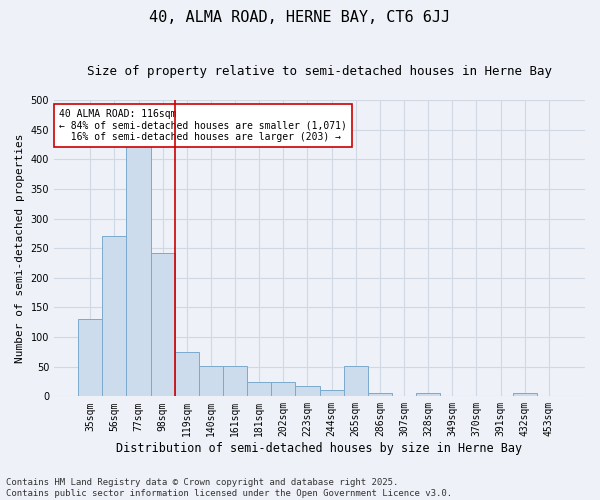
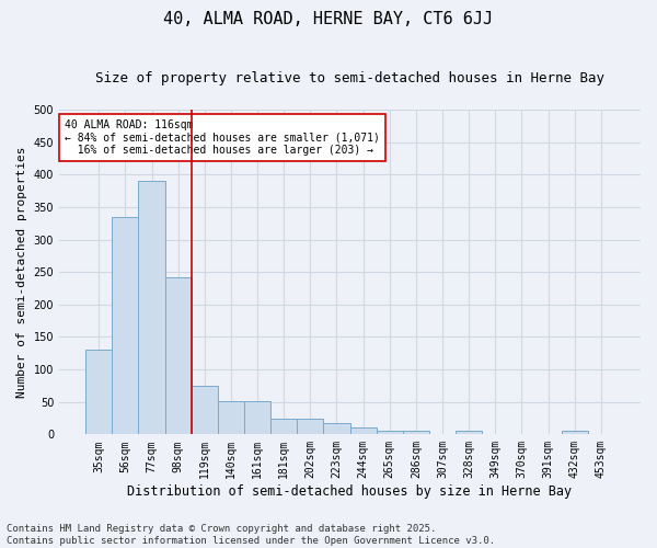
56sqm: 270 -> 335
77sqm: 422 -> 390
265sqm: 52 -> 5
